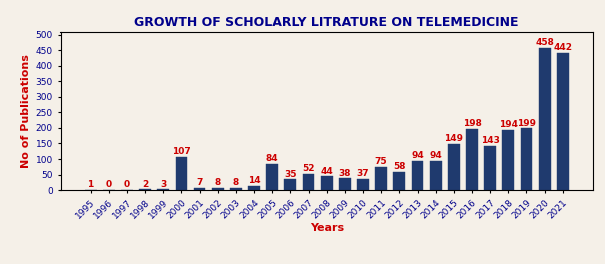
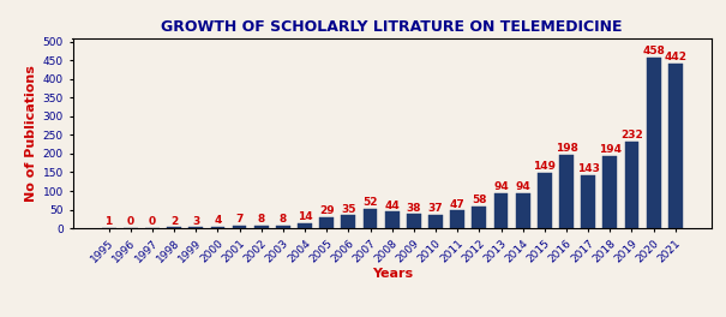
2000: 107 -> 4
2005: 84 -> 29
2011: 75 -> 47
2019: 199 -> 232
